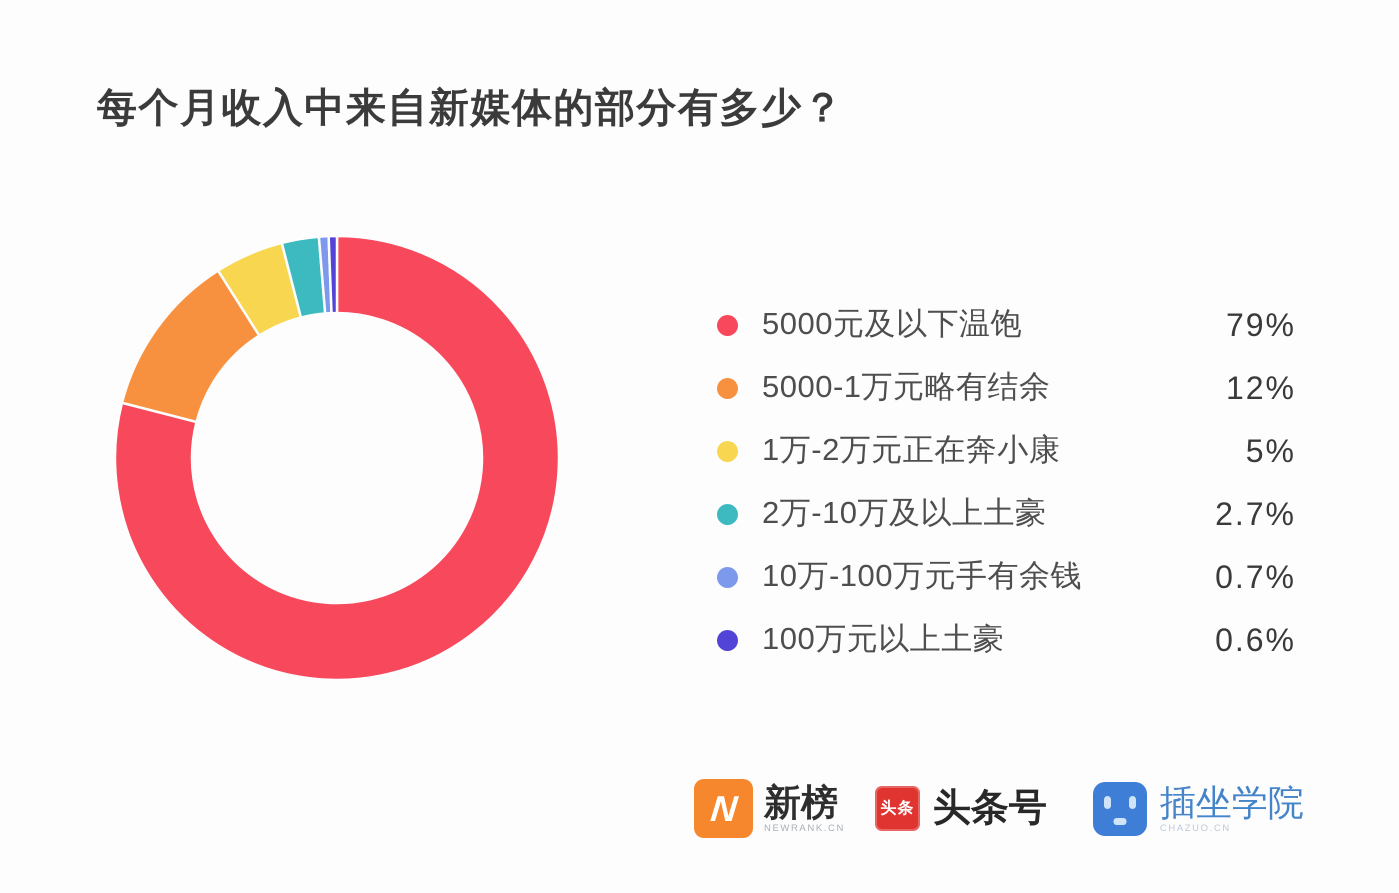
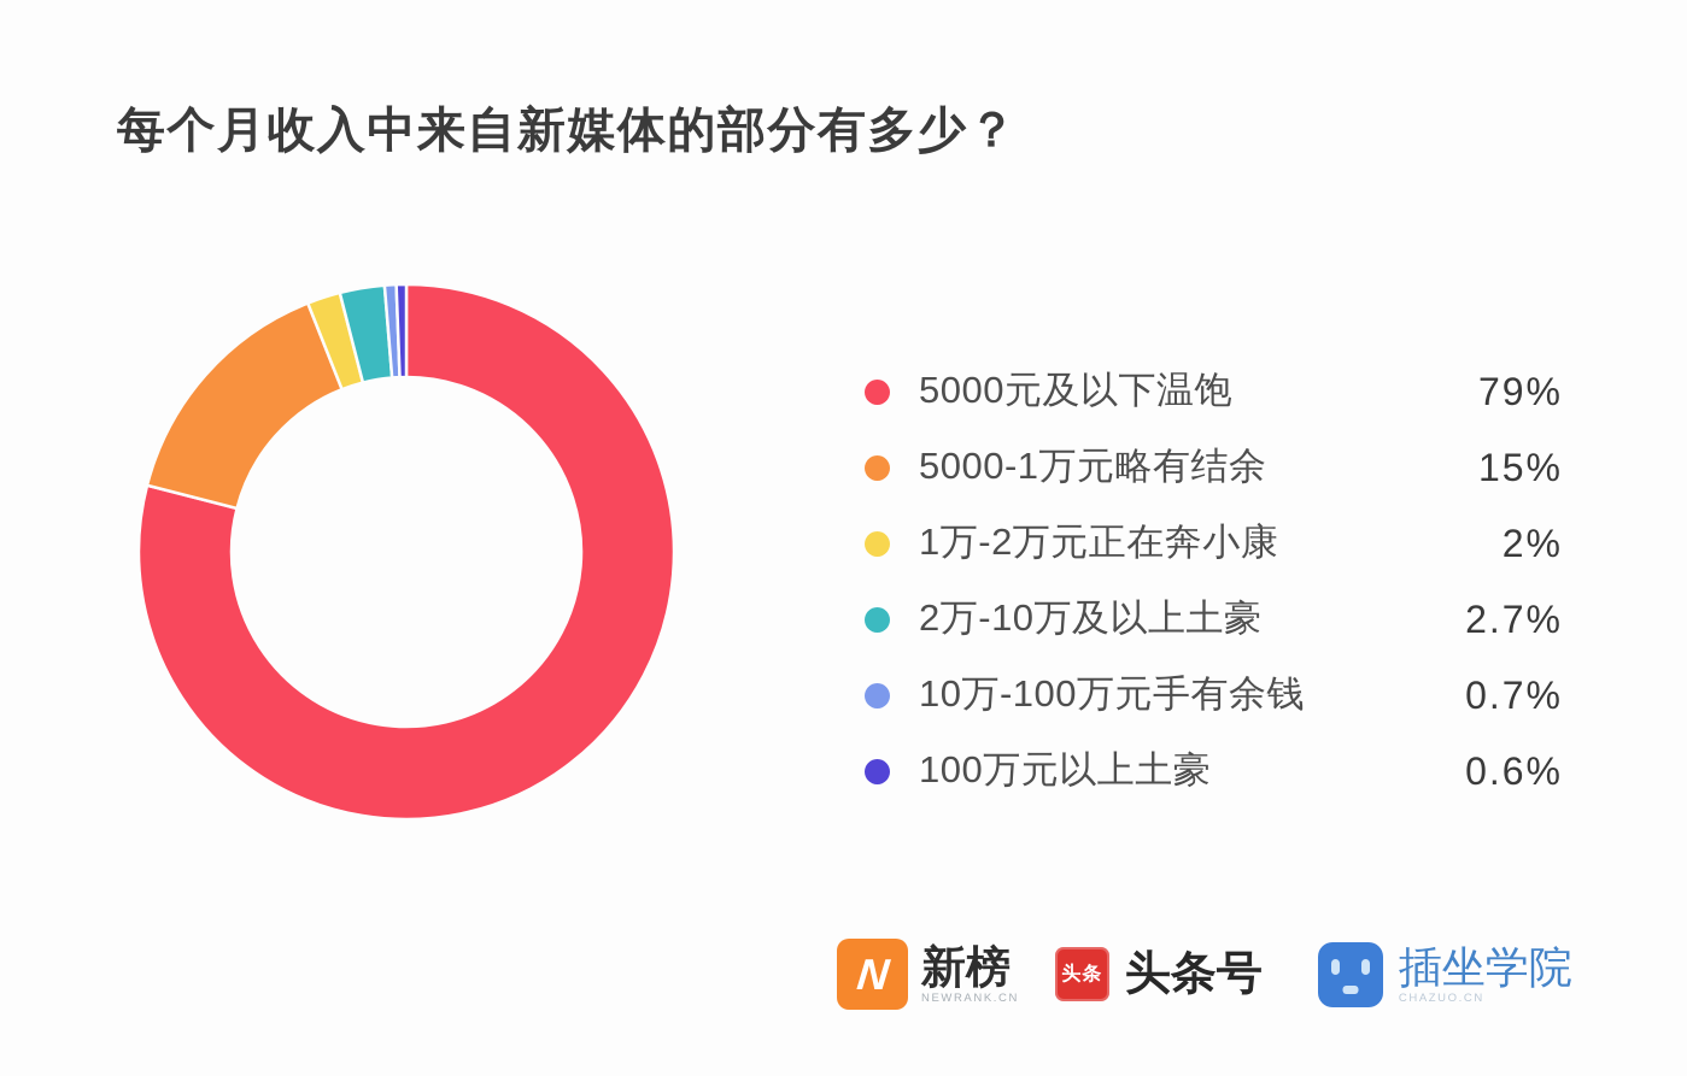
5000-1万元略有结余: 12% -> 15%
1万-2万元正在奔小康: 5% -> 2%
